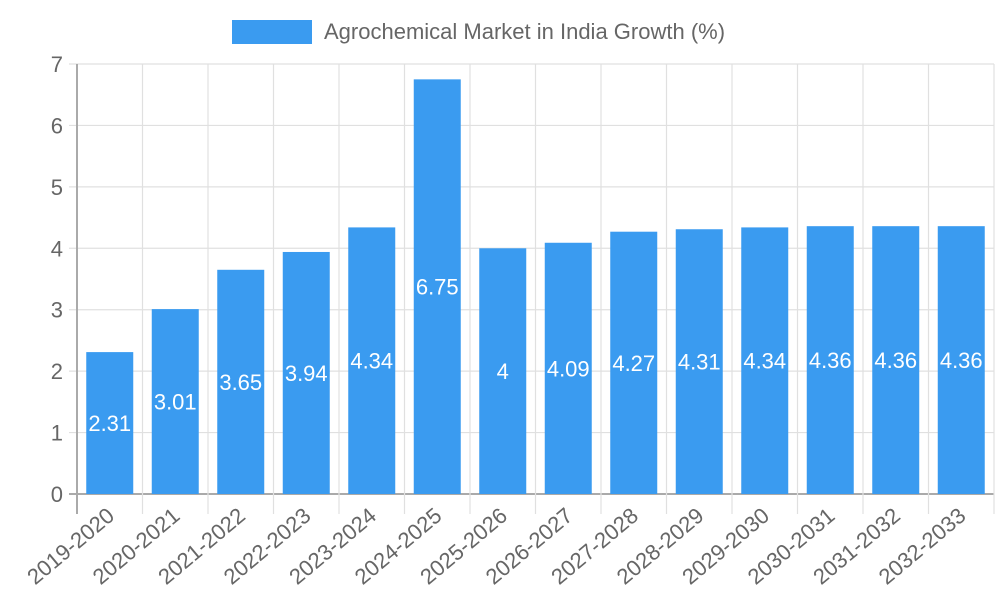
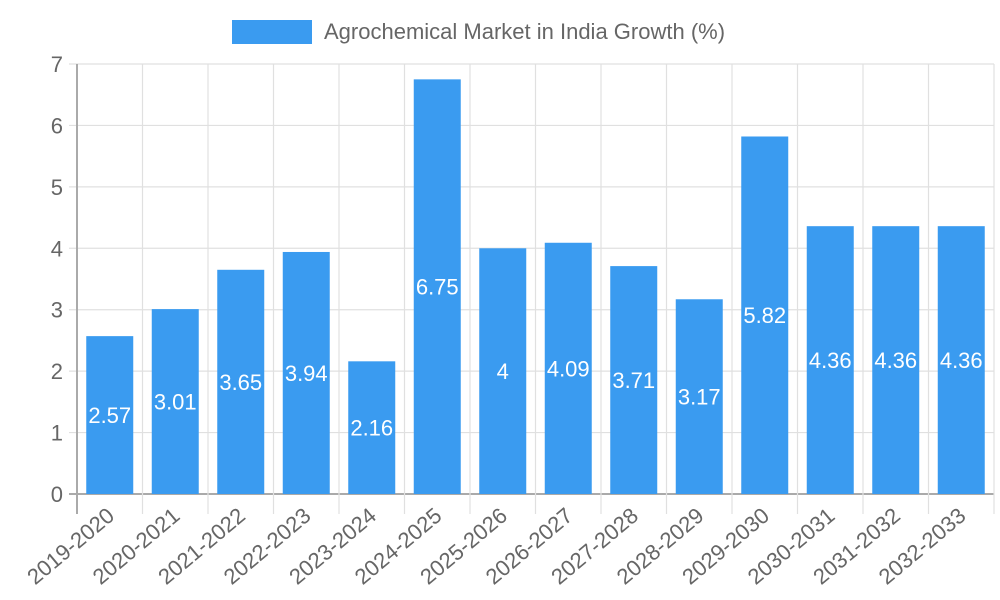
2019-2020: 2.31 -> 2.57
2023-2024: 4.34 -> 2.16
2027-2028: 4.27 -> 3.71
2028-2029: 4.31 -> 3.17
2029-2030: 4.34 -> 5.82
